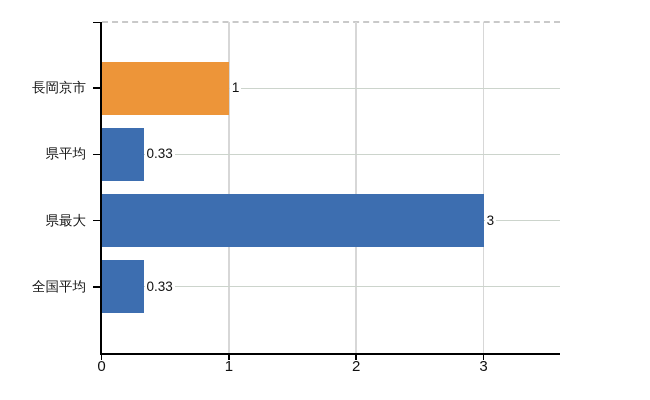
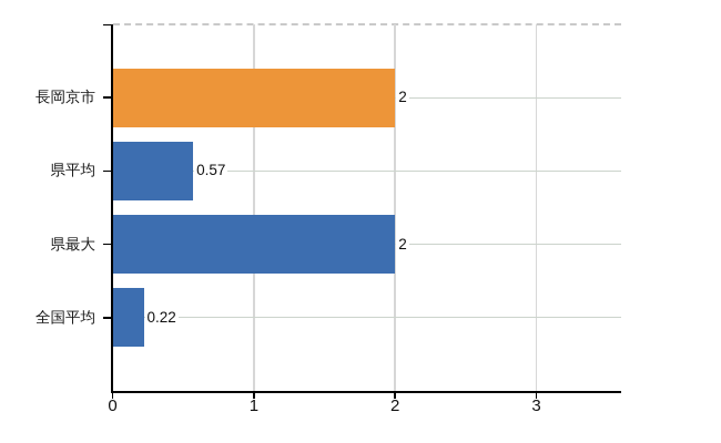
長岡京市: 1 -> 2
県平均: 0.33 -> 0.57
県最大: 3 -> 2
全国平均: 0.33 -> 0.22
